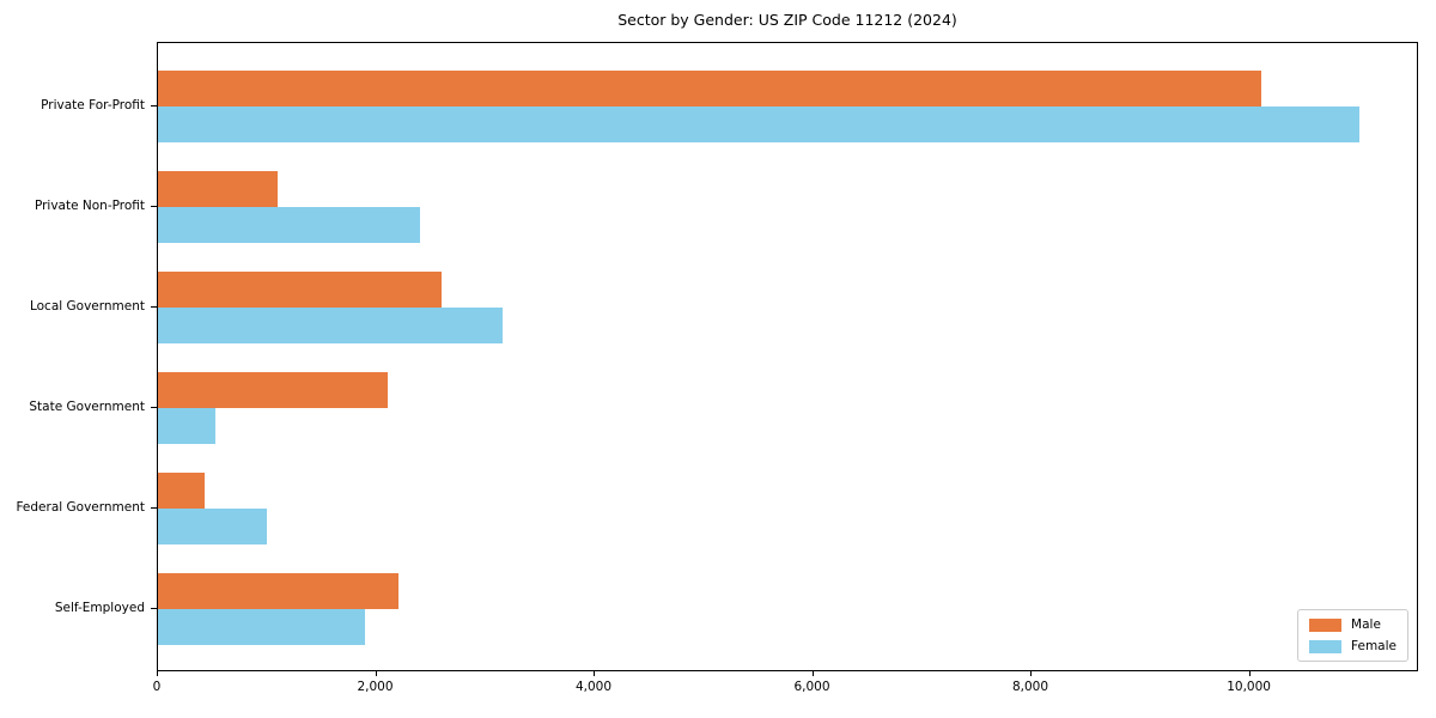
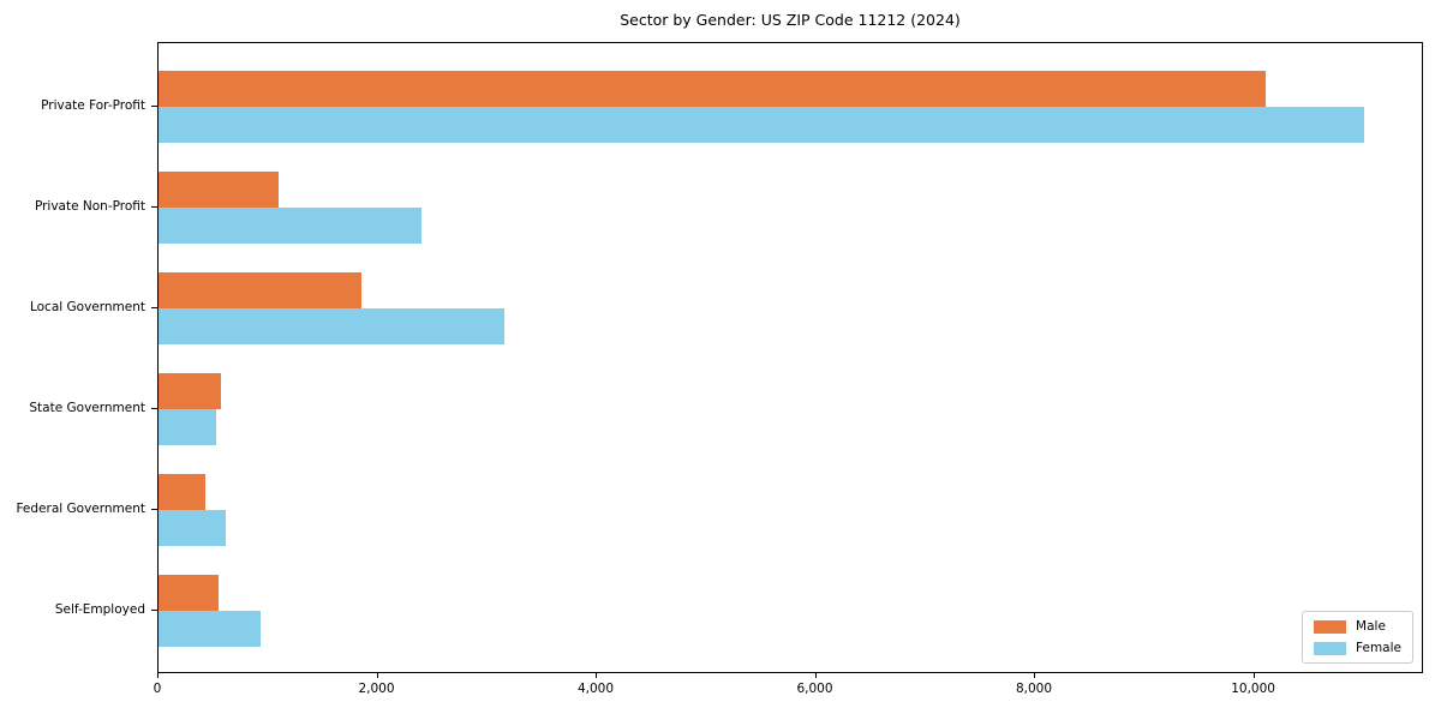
Male/Local Government: 2600 -> 1800
Male/State Government: 2100 -> 600
Female/Federal Government: 1000 -> 600
Male/Self-Employed: 2200 -> 600
Female/Self-Employed: 1900 -> 900
